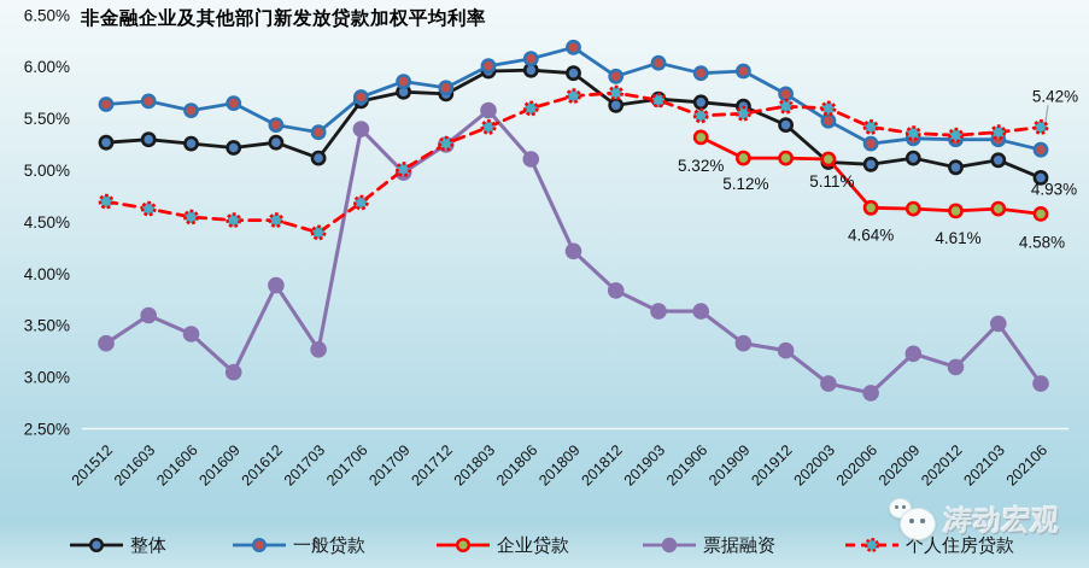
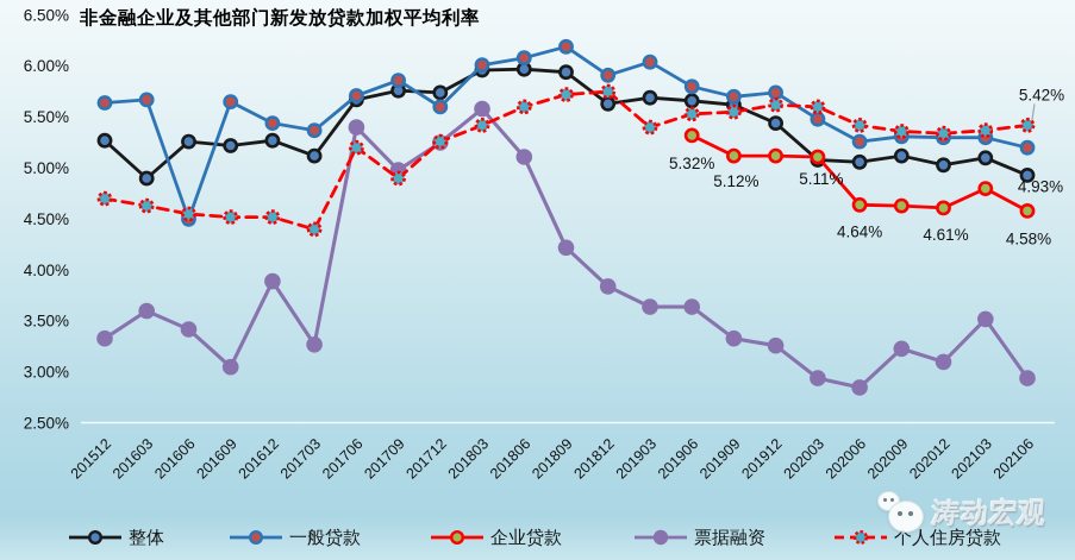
整体/201603: 5.3% -> 4.9%
一般贷款/201606: 5.6% -> 4.5%
个人住房贷款/201706: 4.7% -> 5.2%
个人住房贷款/201709: 5.0% -> 4.9%
一般贷款/201712: 5.8% -> 5.6%
个人住房贷款/201903: 5.7% -> 5.4%
一般贷款/201906: 5.9% -> 5.8%
一般贷款/201909: 6.0% -> 5.7%
企业贷款/202103: 4.6% -> 4.8%
